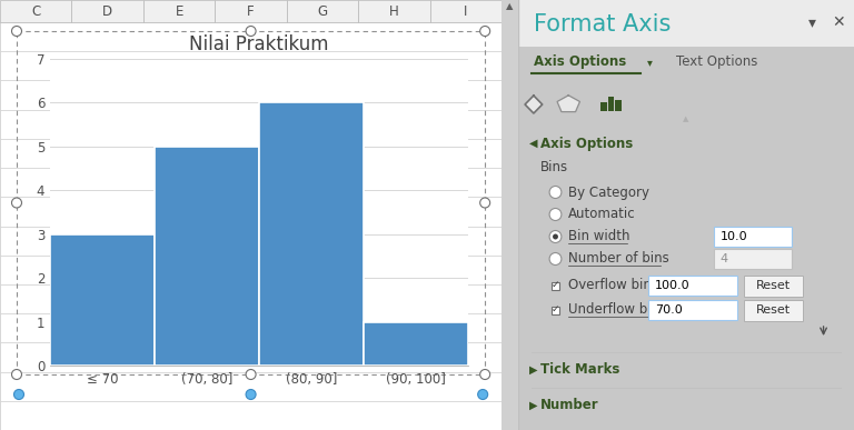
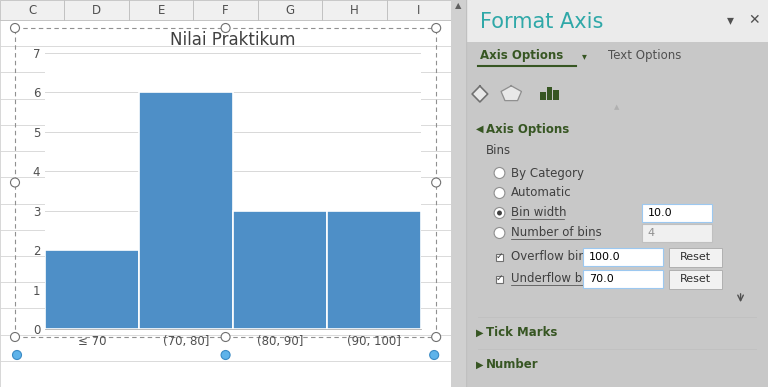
Nilai Praktikum/≤ 70: 3 -> 2
Nilai Praktikum/(70, 80]: 5 -> 6
Nilai Praktikum/(80, 90]: 6 -> 3
Nilai Praktikum/(90, 100]: 1 -> 3
